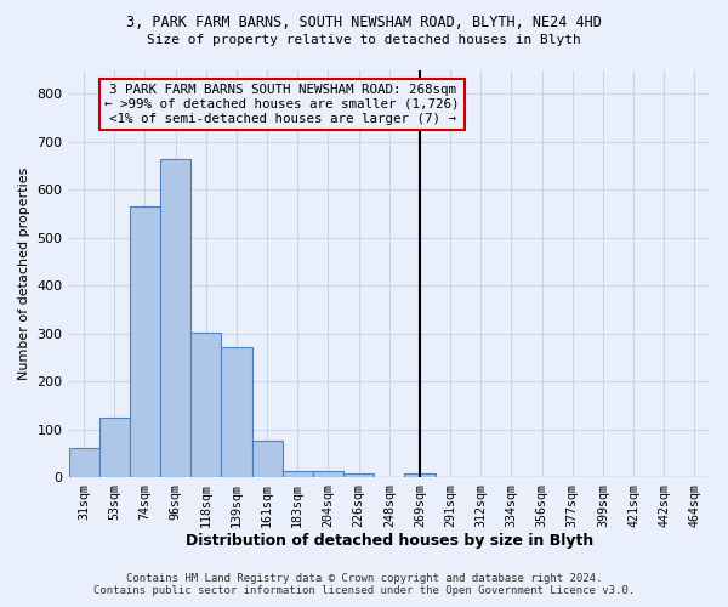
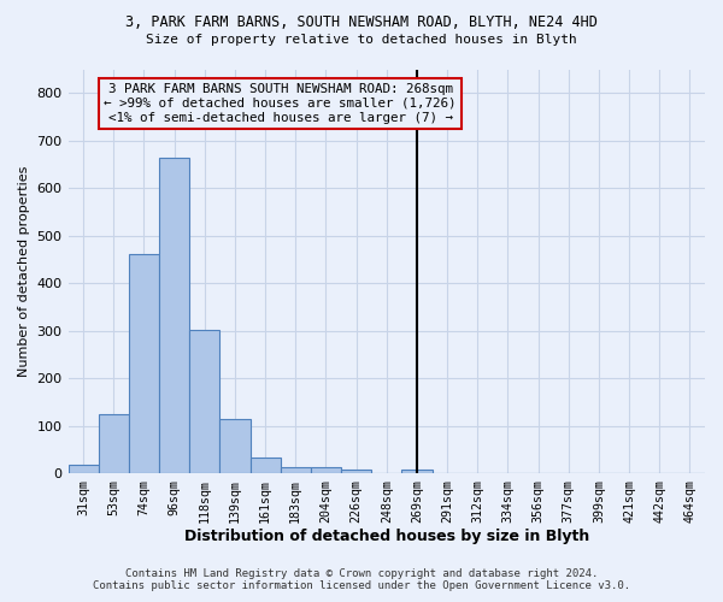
31sqm: 60 -> 17
74sqm: 565 -> 460
139sqm: 270 -> 115
161sqm: 75 -> 33
